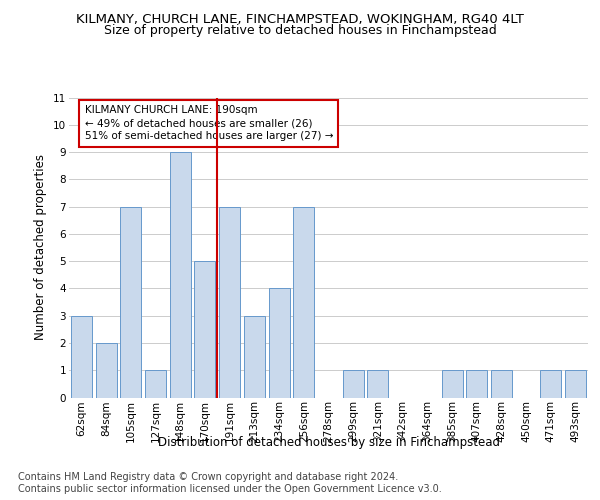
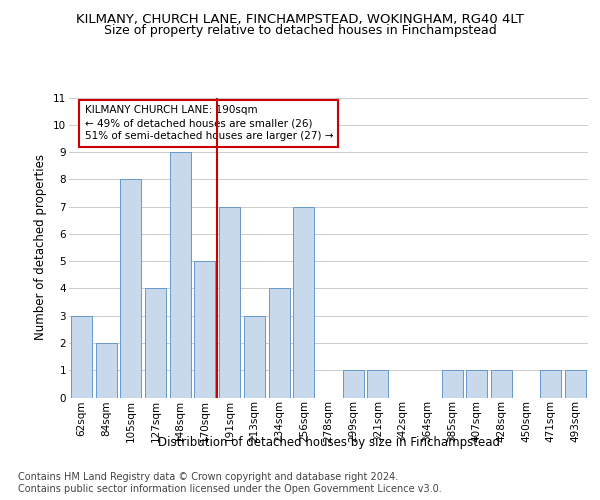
105sqm: 7 -> 8
127sqm: 1 -> 4
